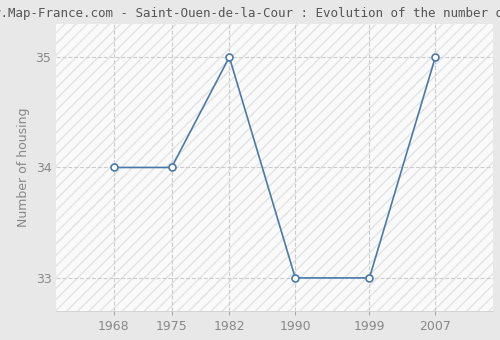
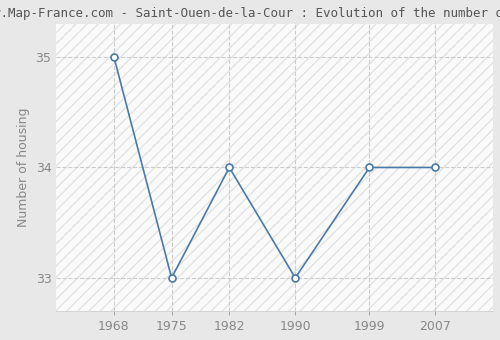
1968: 34 -> 35
1975: 34 -> 33
1982: 35 -> 34
1999: 33 -> 34
2007: 35 -> 34
